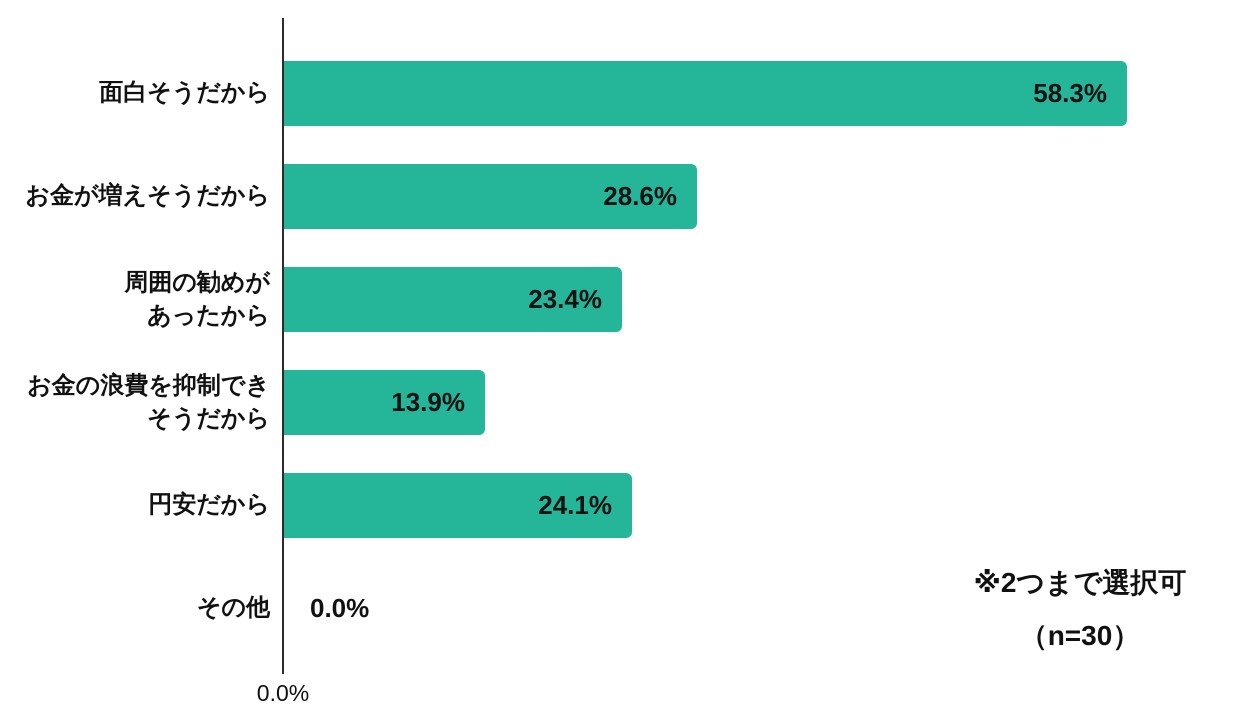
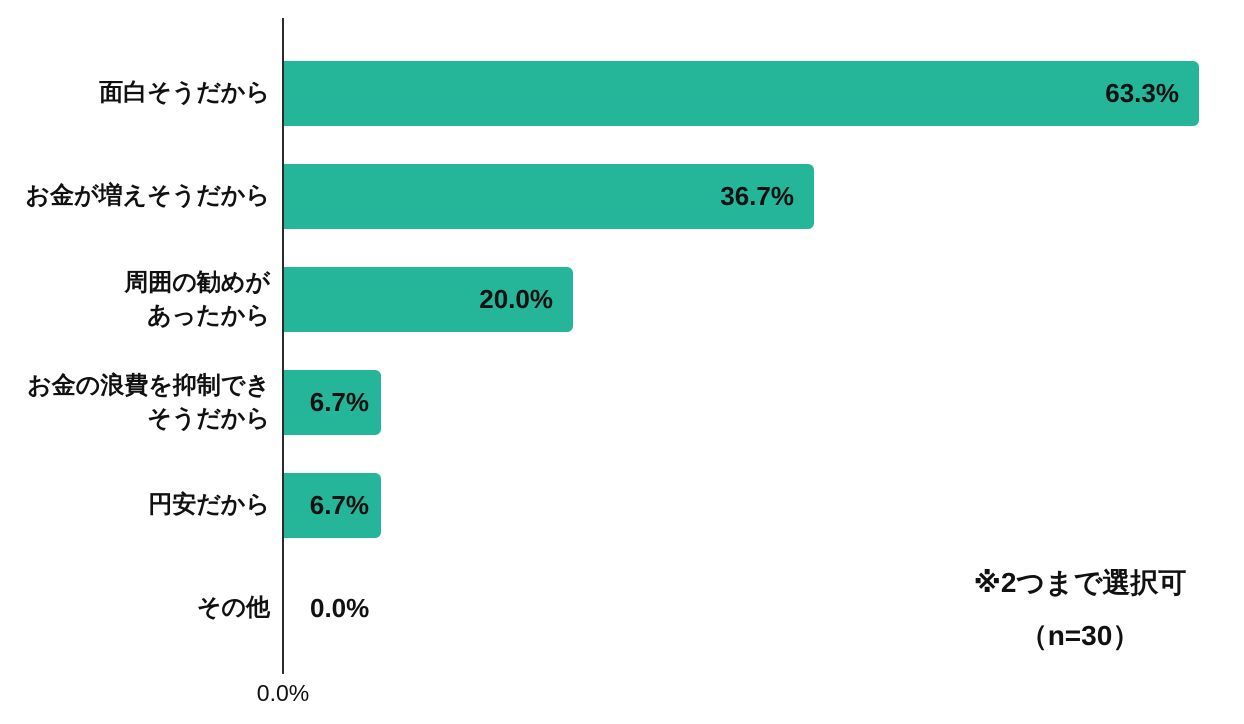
面白そうだから: 58.3% -> 63.3%
お金が増えそうだから: 28.6% -> 36.7%
周囲の勧めが あったから: 23.4% -> 20.0%
お金の浪費を抑制でき そうだから: 13.9% -> 6.7%
円安だから: 24.1% -> 6.7%
